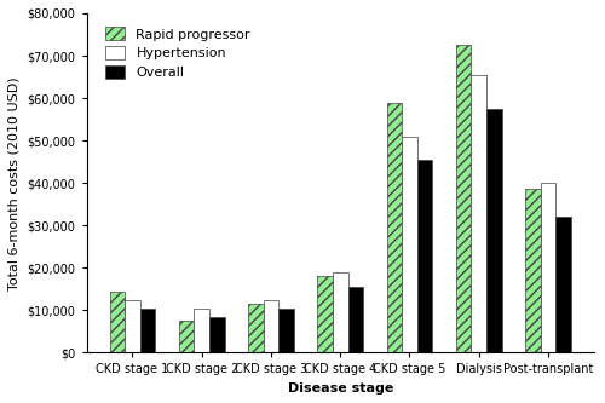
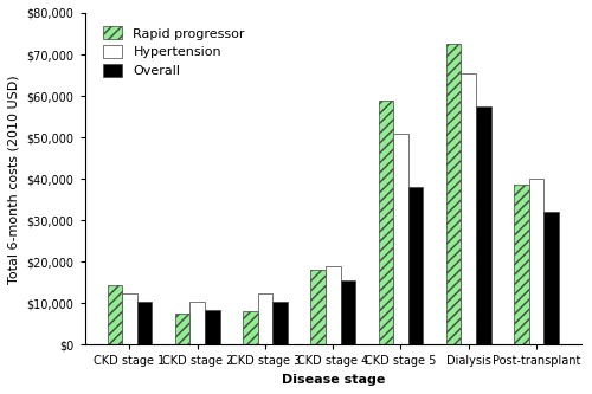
Rapid progressor/CKD stage 3: $11,500 -> $8,000
Overall/CKD stage 5: $45,500 -> $38,000
